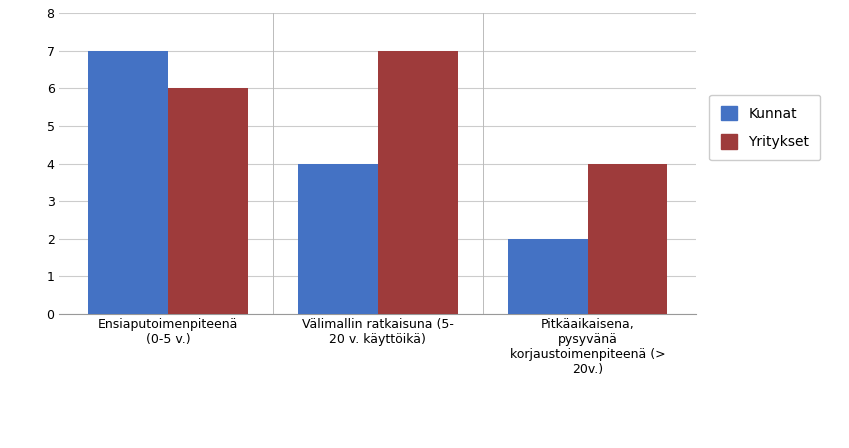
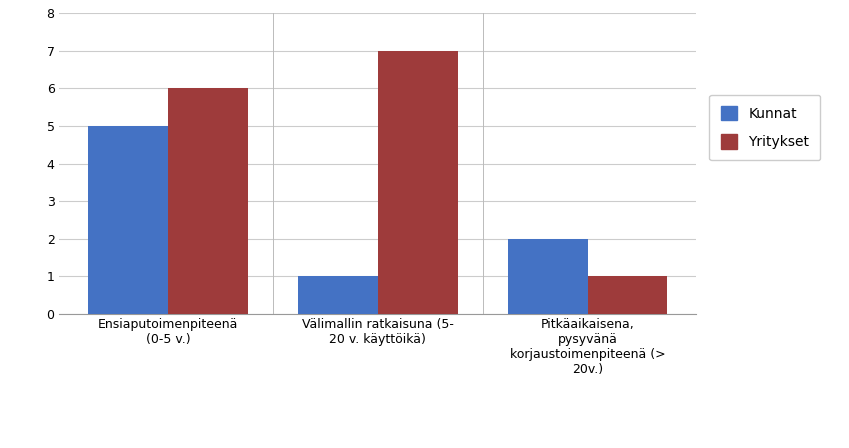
Kunnat/Ensiaputoimenpiteenä (0-5 v.): 7 -> 5
Kunnat/Välimallin ratkaisuna (5- 20 v. käyttöikä): 4 -> 1
Yritykset/Pitkäaikaisena, pysyvänä korjaustoimenpiteenä (> 20v.): 4 -> 1
